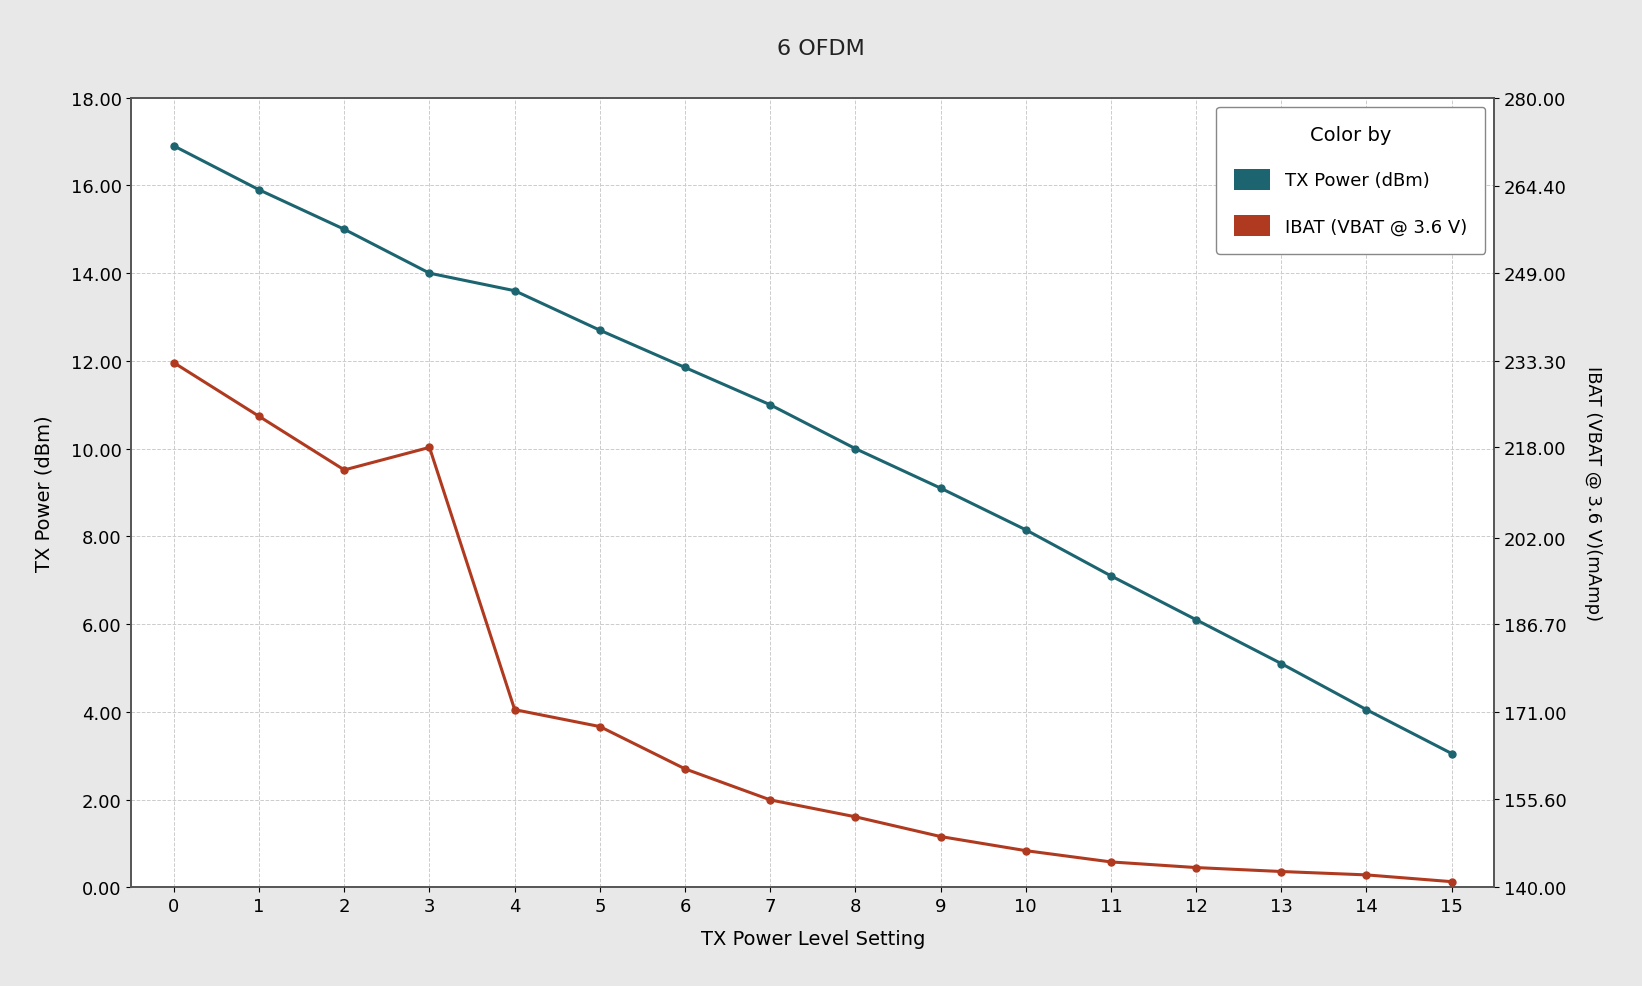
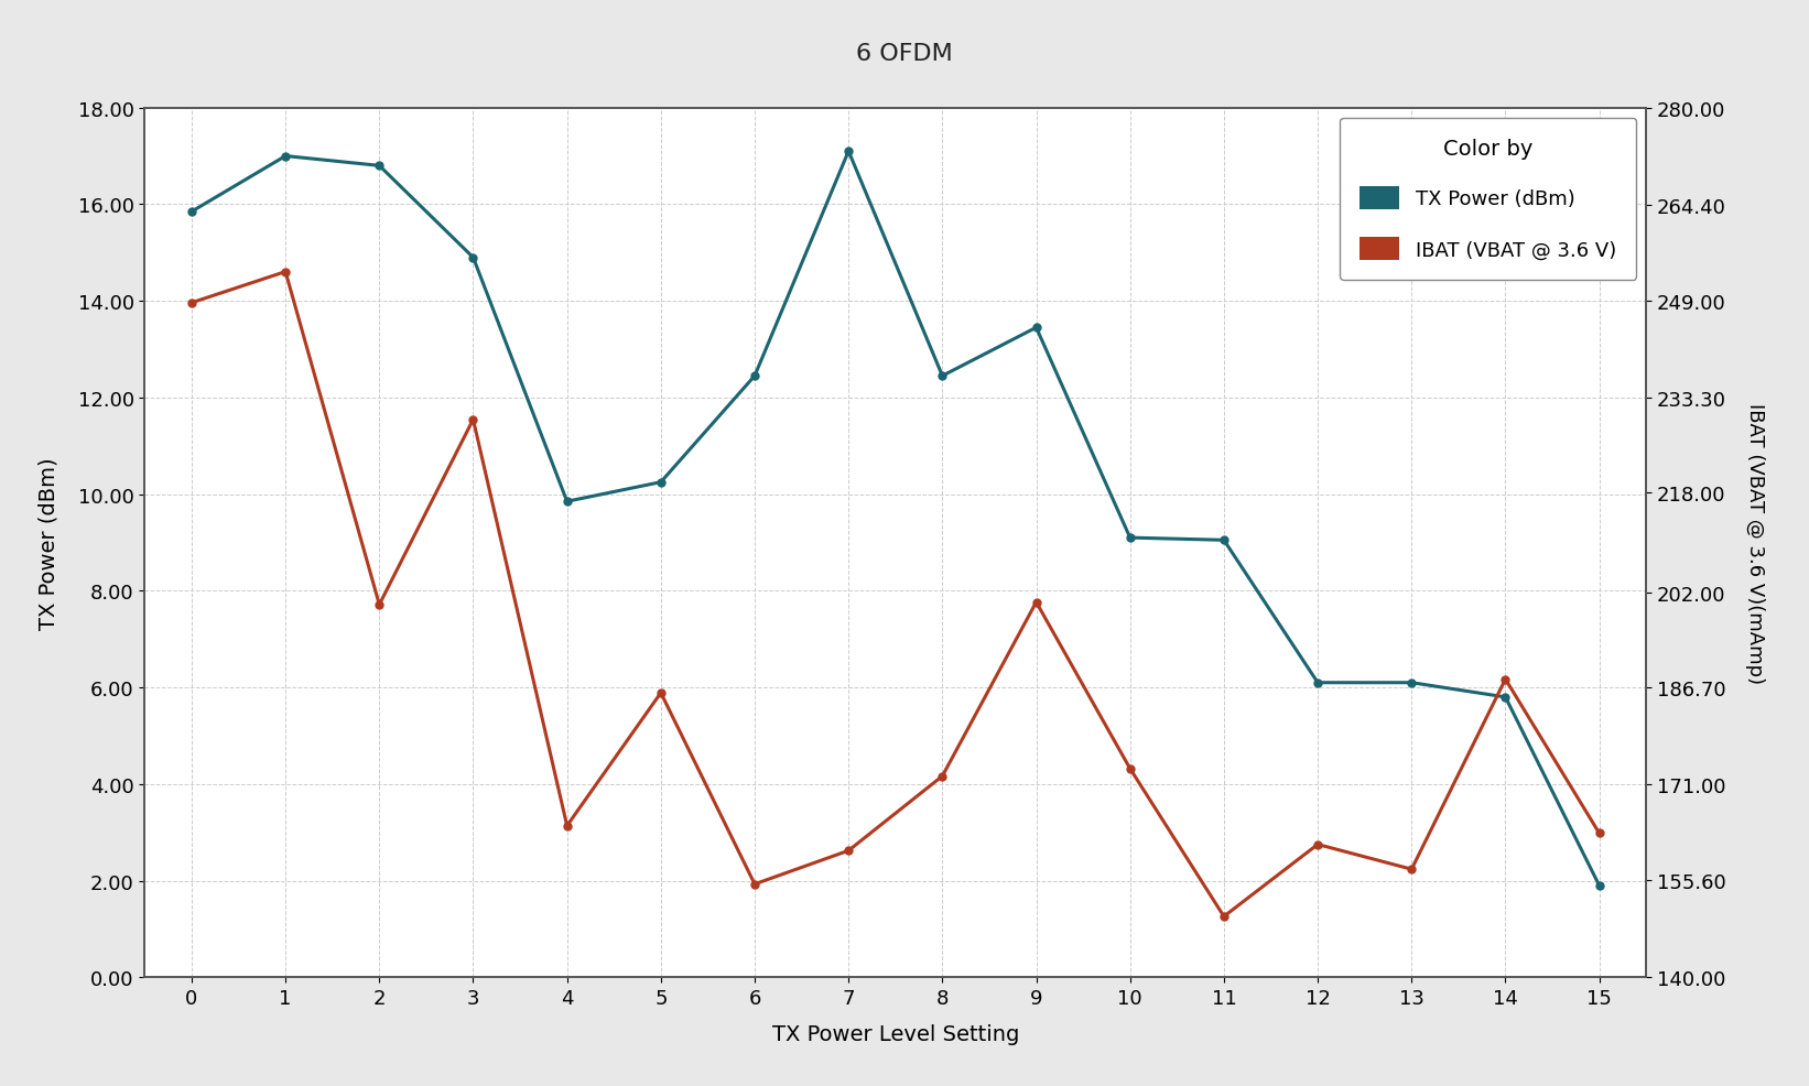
TX Power (dBm)/0: 16.90 -> 15.85
IBAT (VBAT @ 3.6 V)/0: 233.0 -> 248.6
TX Power (dBm)/1: 15.90 -> 17.00
IBAT (VBAT @ 3.6 V)/1: 223.5 -> 253.6
TX Power (dBm)/2: 15.00 -> 16.80
IBAT (VBAT @ 3.6 V)/2: 214.0 -> 200.0
TX Power (dBm)/3: 14.00 -> 14.90
IBAT (VBAT @ 3.6 V)/3: 218.0 -> 229.8
TX Power (dBm)/4: 13.60 -> 9.85
IBAT (VBAT @ 3.6 V)/4: 171.5 -> 164.4
TX Power (dBm)/5: 12.70 -> 10.25
IBAT (VBAT @ 3.6 V)/5: 168.5 -> 185.8
TX Power (dBm)/6: 11.85 -> 12.45
IBAT (VBAT @ 3.6 V)/6: 161.0 -> 155.0
TX Power (dBm)/7: 11.00 -> 17.10
IBAT (VBAT @ 3.6 V)/7: 155.5 -> 160.4
TX Power (dBm)/8: 10.00 -> 12.45
IBAT (VBAT @ 3.6 V)/8: 152.5 -> 172.4
TX Power (dBm)/9: 9.10 -> 13.45
IBAT (VBAT @ 3.6 V)/9: 149.0 -> 200.4
TX Power (dBm)/10: 8.15 -> 9.10
IBAT (VBAT @ 3.6 V)/10: 146.5 -> 173.6
TX Power (dBm)/11: 7.10 -> 9.05
IBAT (VBAT @ 3.6 V)/11: 144.5 -> 149.8
IBAT (VBAT @ 3.6 V)/12: 143.5 -> 161.4
TX Power (dBm)/13: 5.10 -> 6.10
IBAT (VBAT @ 3.6 V)/13: 142.8 -> 157.4
TX Power (dBm)/14: 4.05 -> 5.80
IBAT (VBAT @ 3.6 V)/14: 142.2 -> 188.0
TX Power (dBm)/15: 3.05 -> 1.90
IBAT (VBAT @ 3.6 V)/15: 141.0 -> 163.2
